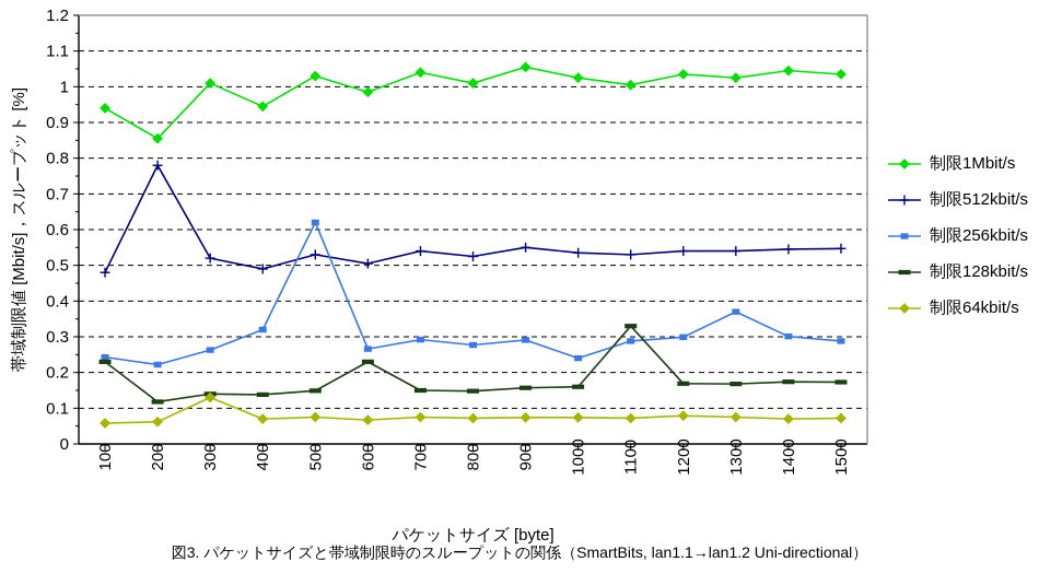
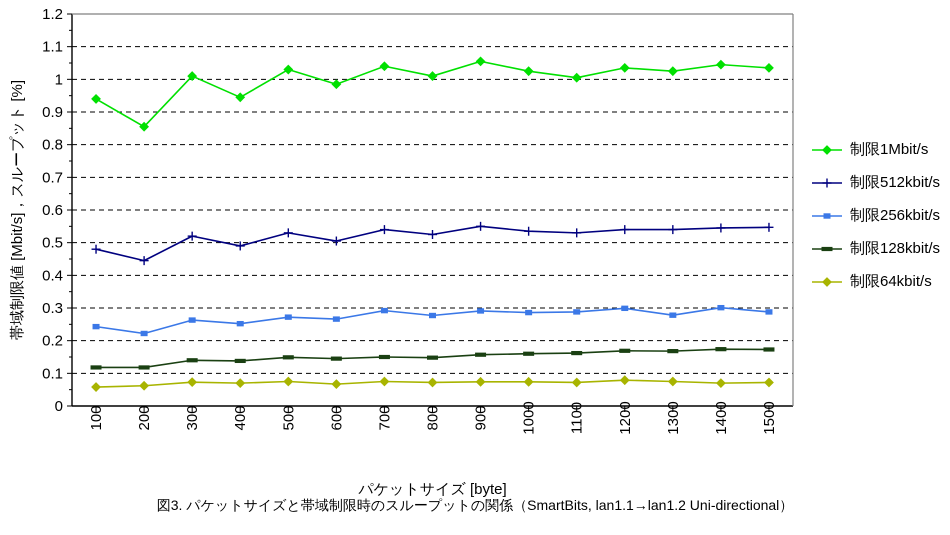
制限128kbit/s/100: 0.23 -> 0.12
制限512kbit/s/200: 0.78 -> 0.45
制限64kbit/s/300: 0.13 -> 0.07
制限256kbit/s/400: 0.32 -> 0.25
制限256kbit/s/500: 0.62 -> 0.27
制限128kbit/s/600: 0.23 -> 0.14
制限256kbit/s/1000: 0.24 -> 0.29
制限128kbit/s/1100: 0.33 -> 0.16
制限256kbit/s/1300: 0.37 -> 0.28
